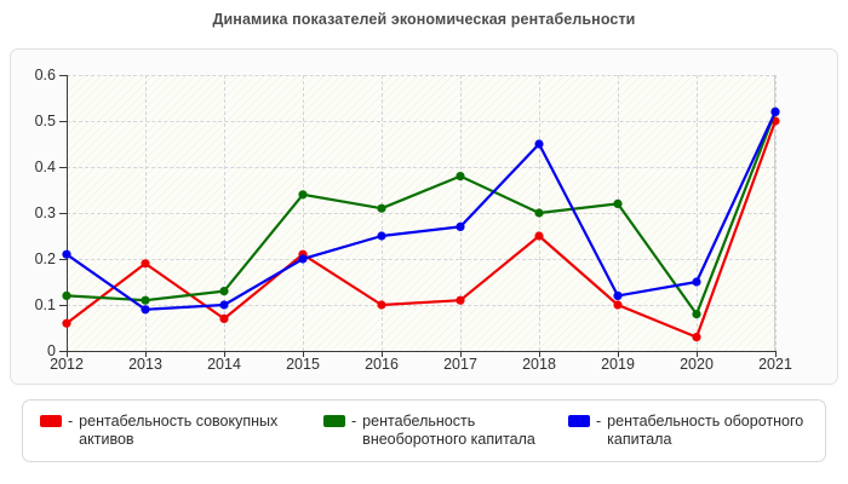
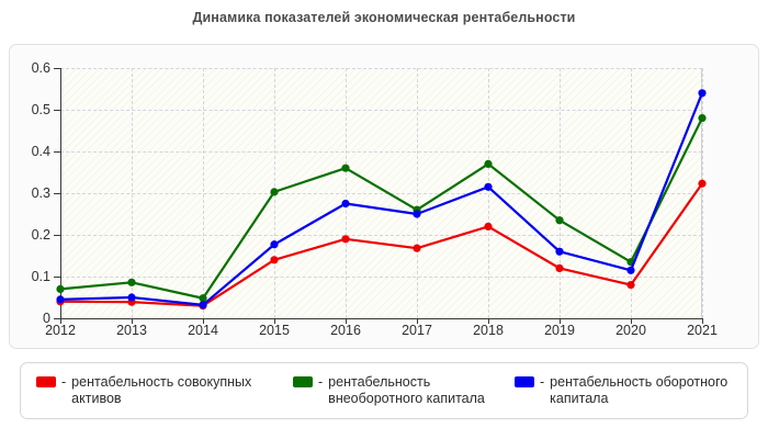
рентабельность совокупных активов/2012: 0.06 -> 0.04
рентабельность внеоборотного капитала/2012: 0.12 -> 0.07
рентабельность оборотного капитала/2012: 0.21 -> 0.04
рентабельность совокупных активов/2013: 0.19 -> 0.04
рентабельность внеоборотного капитала/2013: 0.11 -> 0.09
рентабельность оборотного капитала/2013: 0.09 -> 0.05
рентабельность совокупных активов/2014: 0.07 -> 0.03
рентабельность внеоборотного капитала/2014: 0.13 -> 0.05
рентабельность оборотного капитала/2014: 0.10 -> 0.03
рентабельность совокупных активов/2015: 0.21 -> 0.14
рентабельность внеоборотного капитала/2015: 0.34 -> 0.30
рентабельность оборотного капитала/2015: 0.20 -> 0.18
рентабельность совокупных активов/2016: 0.10 -> 0.19
рентабельность внеоборотного капитала/2016: 0.31 -> 0.36
рентабельность оборотного капитала/2016: 0.25 -> 0.28
рентабельность совокупных активов/2017: 0.11 -> 0.17
рентабельность внеоборотного капитала/2017: 0.38 -> 0.26
рентабельность оборотного капитала/2017: 0.27 -> 0.25
рентабельность совокупных активов/2018: 0.25 -> 0.22
рентабельность внеоборотного капитала/2018: 0.30 -> 0.37
рентабельность оборотного капитала/2018: 0.45 -> 0.32
рентабельность совокупных активов/2019: 0.10 -> 0.12
рентабельность внеоборотного капитала/2019: 0.32 -> 0.23
рентабельность оборотного капитала/2019: 0.12 -> 0.16
рентабельность совокупных активов/2020: 0.03 -> 0.08
рентабельность внеоборотного капитала/2020: 0.08 -> 0.14
рентабельность оборотного капитала/2020: 0.15 -> 0.12
рентабельность совокупных активов/2021: 0.50 -> 0.32
рентабельность внеоборотного капитала/2021: 0.52 -> 0.48
рентабельность оборотного капитала/2021: 0.52 -> 0.54
